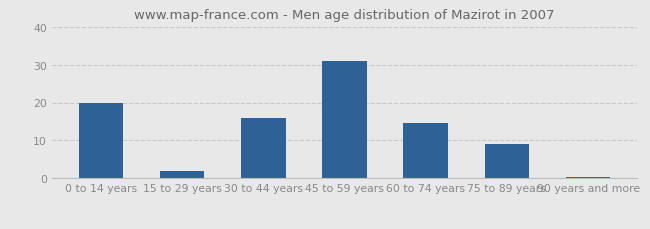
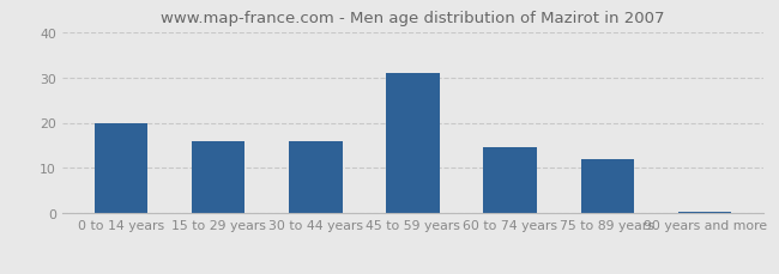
15 to 29 years: 2.0 -> 16.0
75 to 89 years: 9.0 -> 12.0
